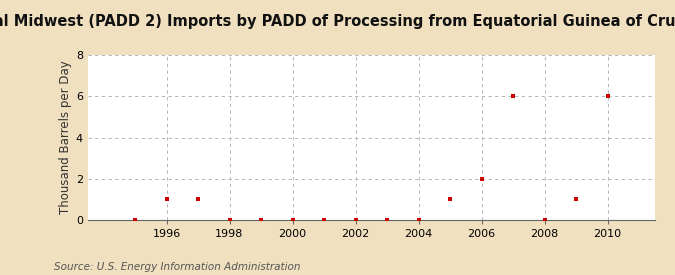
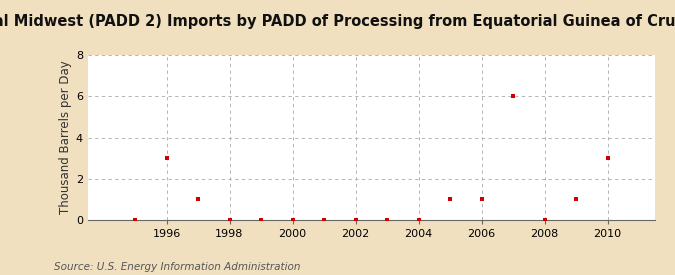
1996: 1 -> 3
2006: 2 -> 1
2010: 6 -> 3
